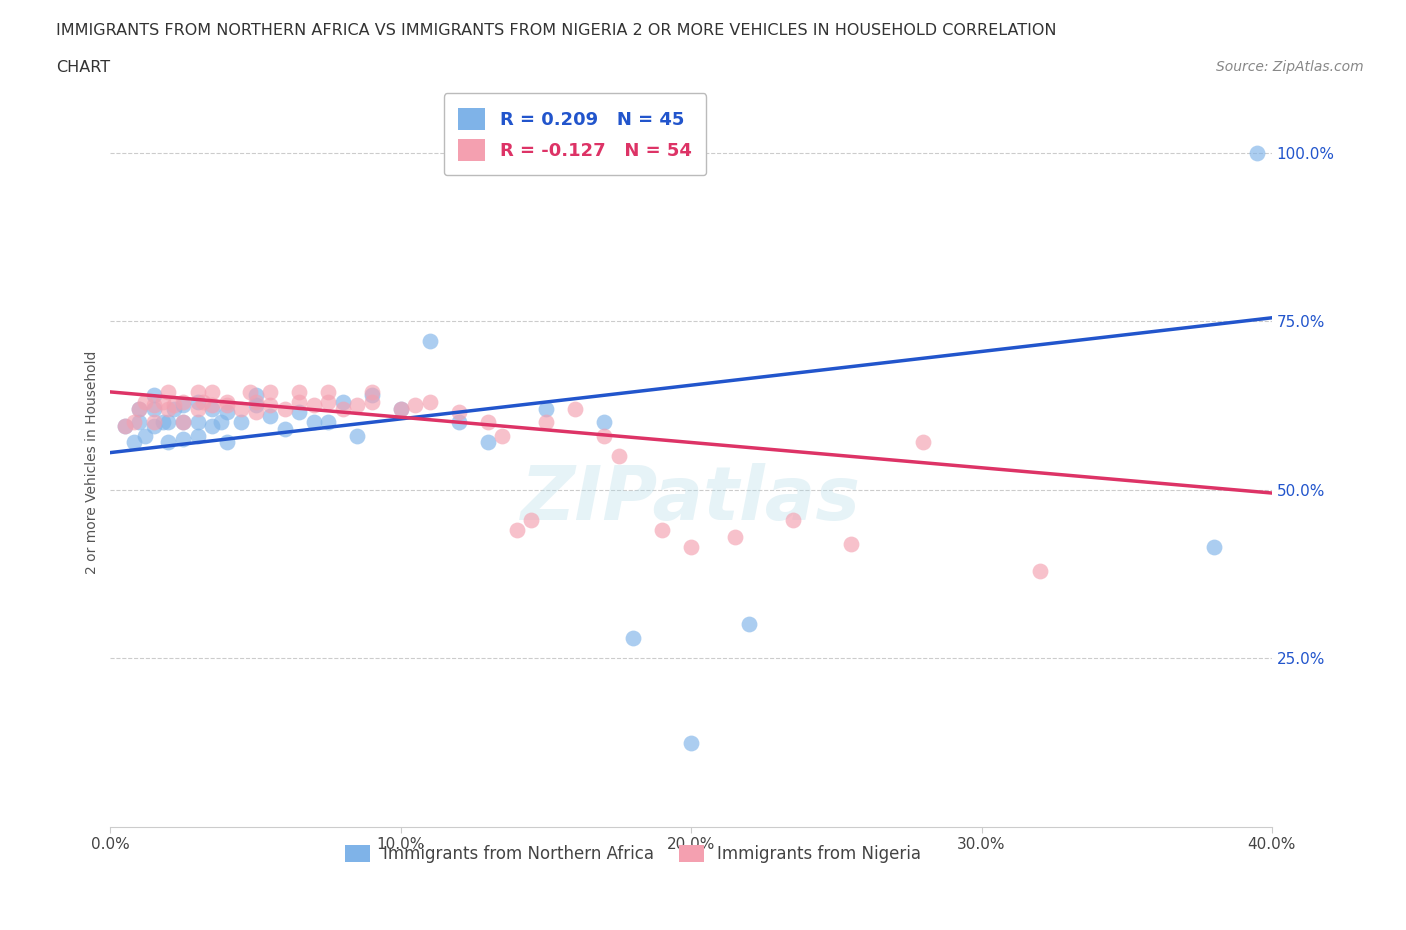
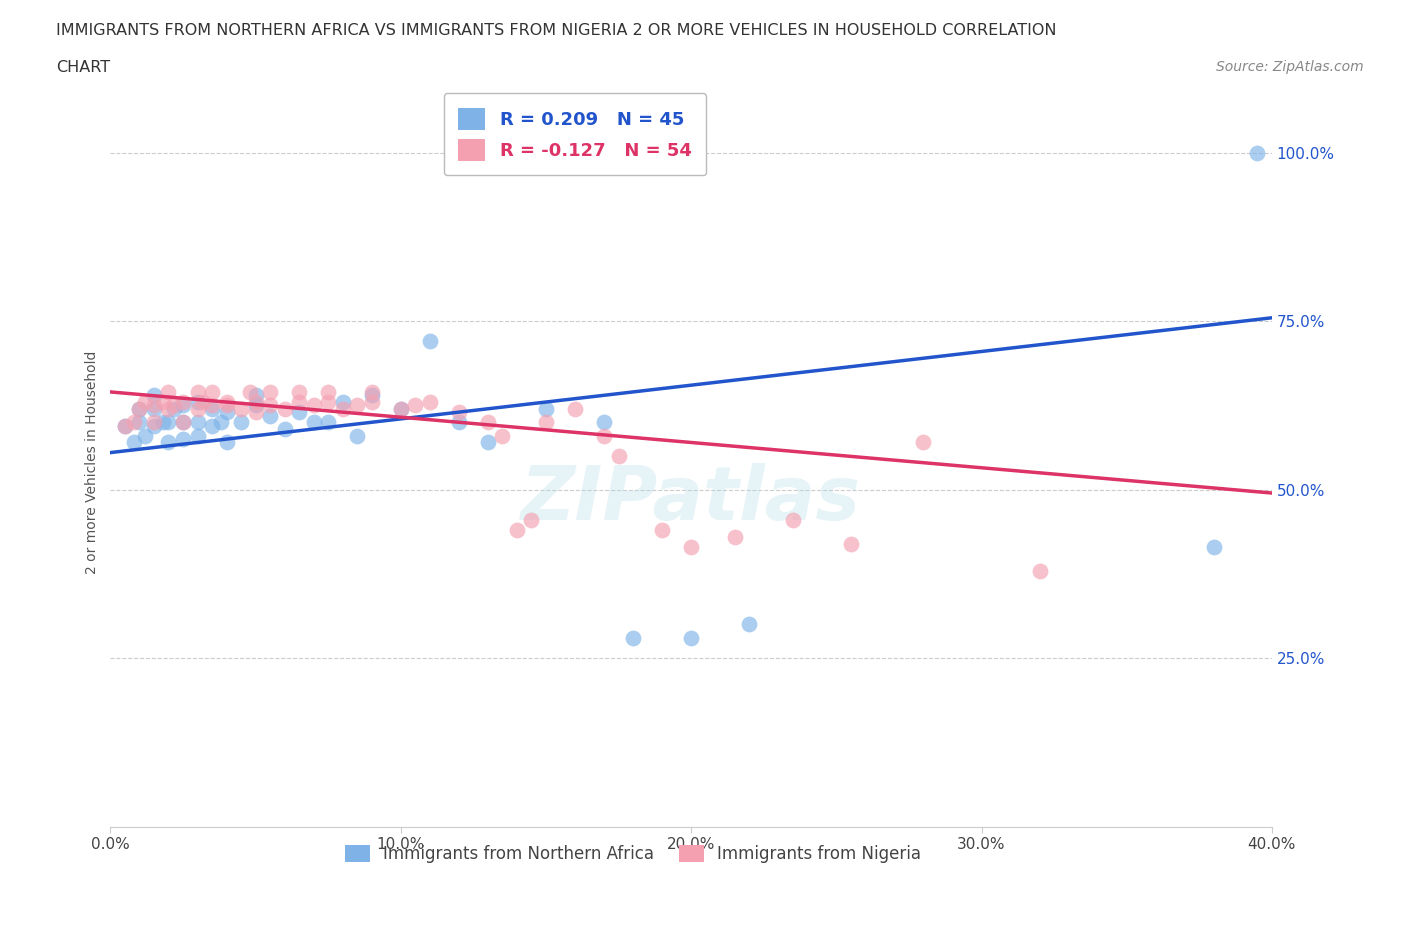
Immigrants from Northern Africa/20.0%: 12.4% -> 28.0%
